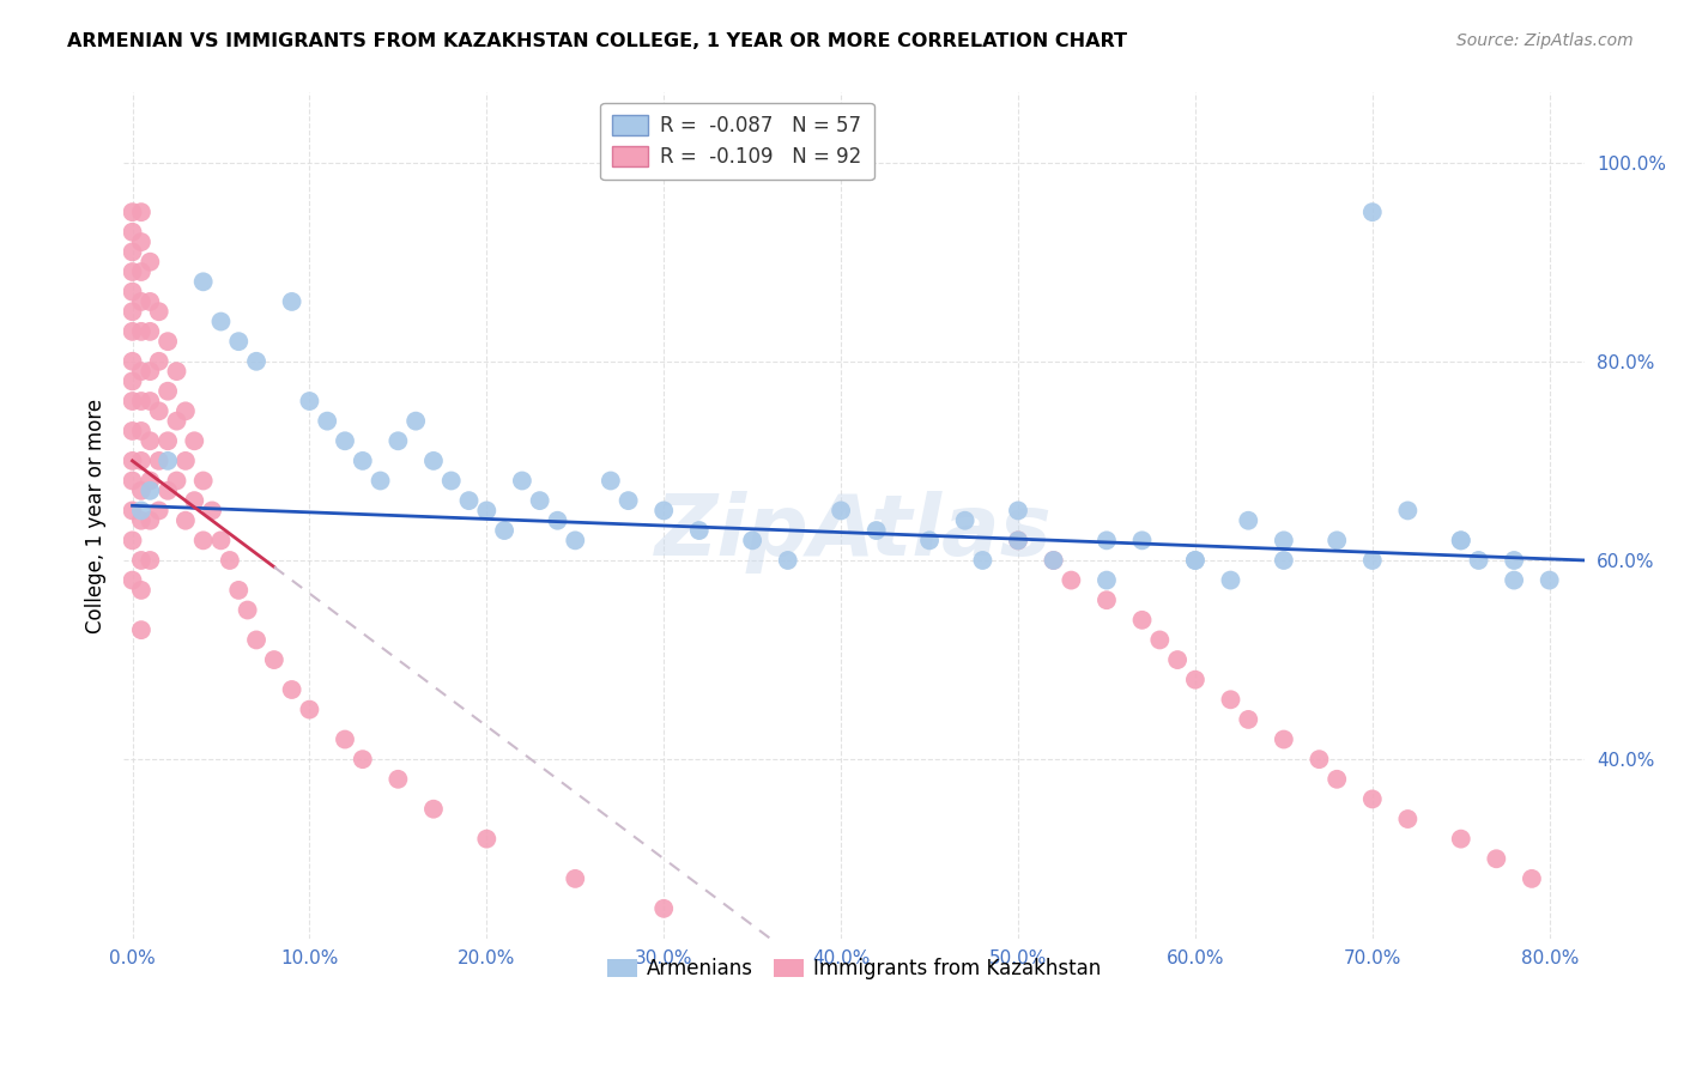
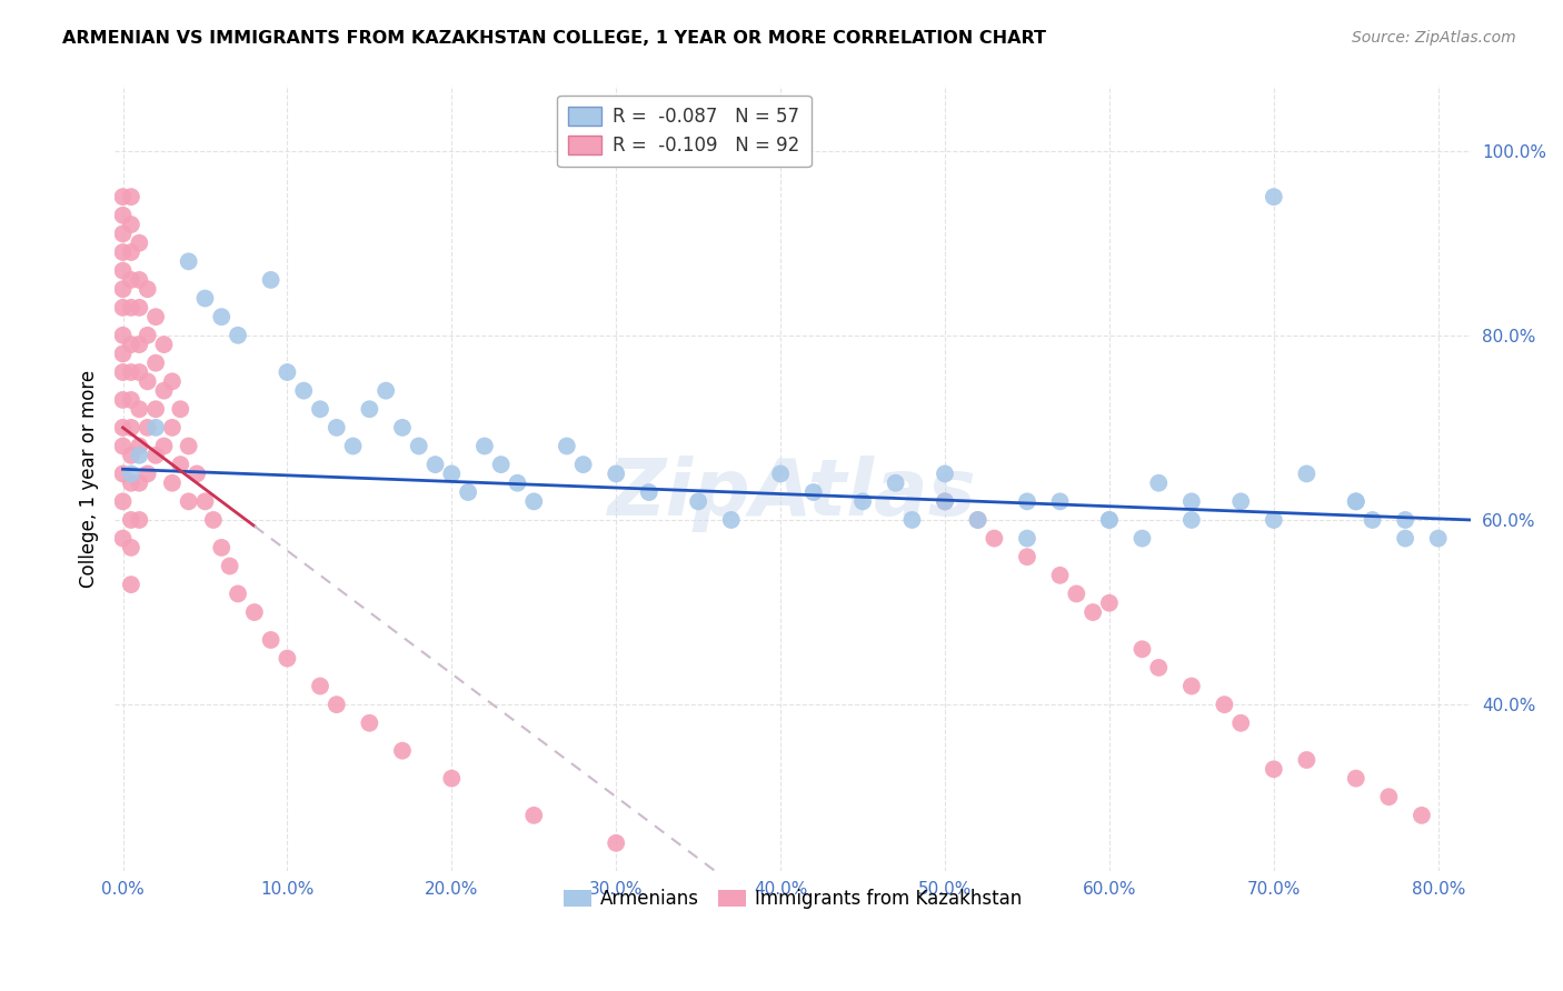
Immigrants from Kazakhstan/60.0%: 48% -> 51%
Immigrants from Kazakhstan/70.0%: 36% -> 33%
